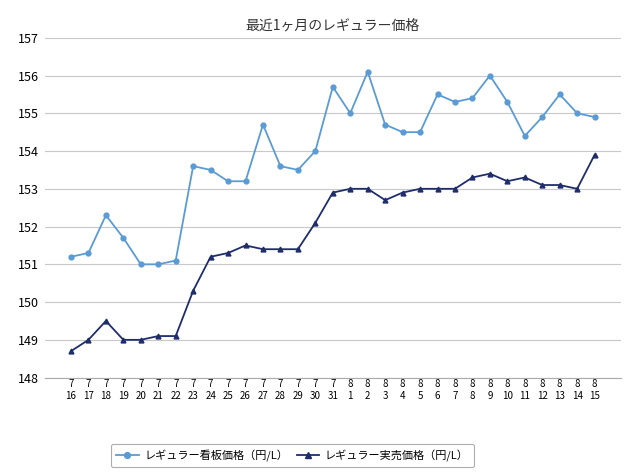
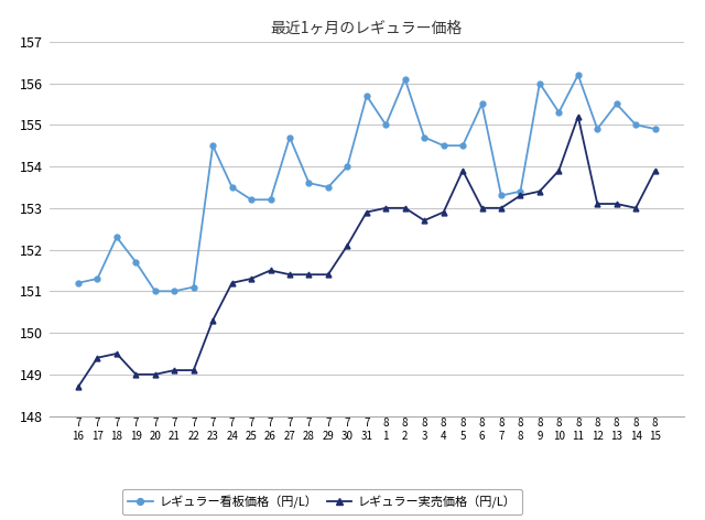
レギュラー実売価格（円/L）/7 17: 149.0 -> 149.4
レギュラー看板価格（円/L）/7 23: 153.6 -> 154.5
レギュラー実売価格（円/L）/8 5: 153.0 -> 153.9
レギュラー看板価格（円/L）/8 7: 155.3 -> 153.3
レギュラー看板価格（円/L）/8 8: 155.4 -> 153.4
レギュラー実売価格（円/L）/8 10: 153.2 -> 153.9
レギュラー看板価格（円/L）/8 11: 154.4 -> 156.2
レギュラー実売価格（円/L）/8 11: 153.3 -> 155.2
